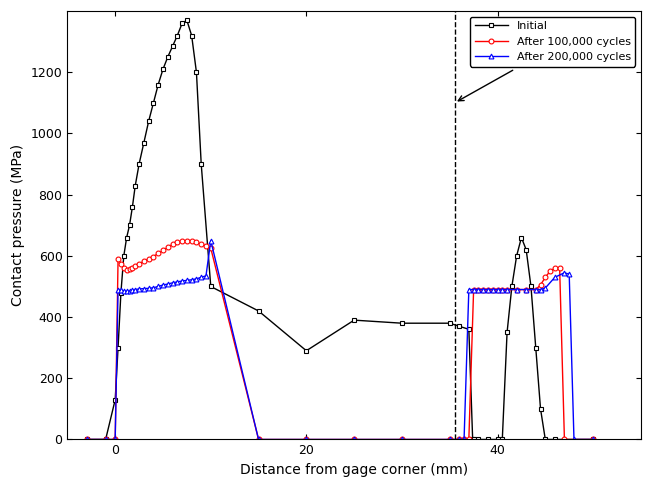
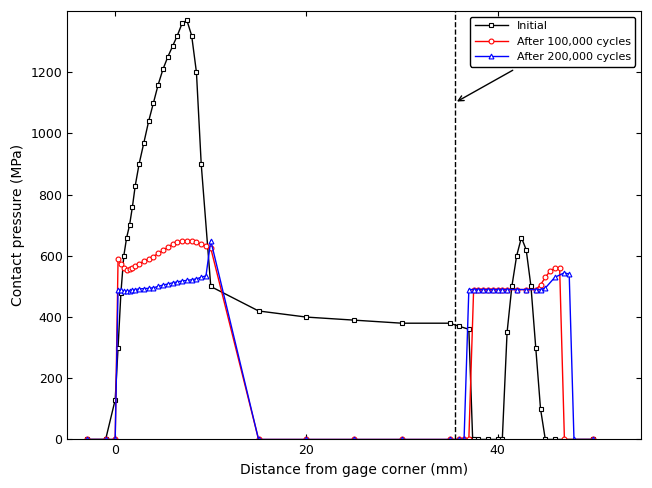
Initial/20: 290 -> 400
